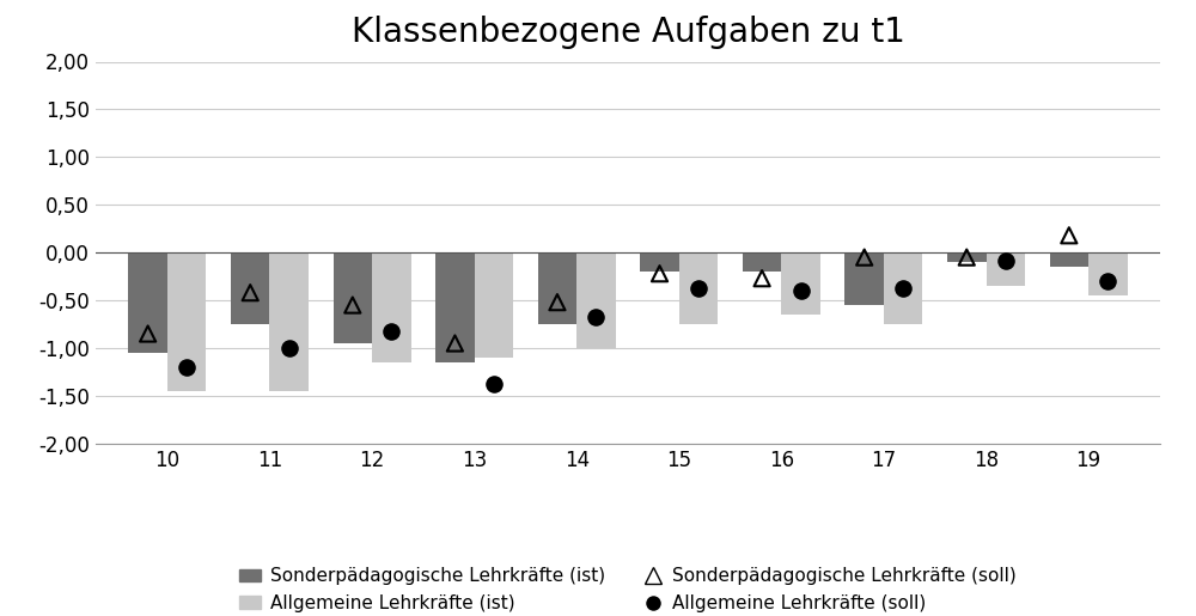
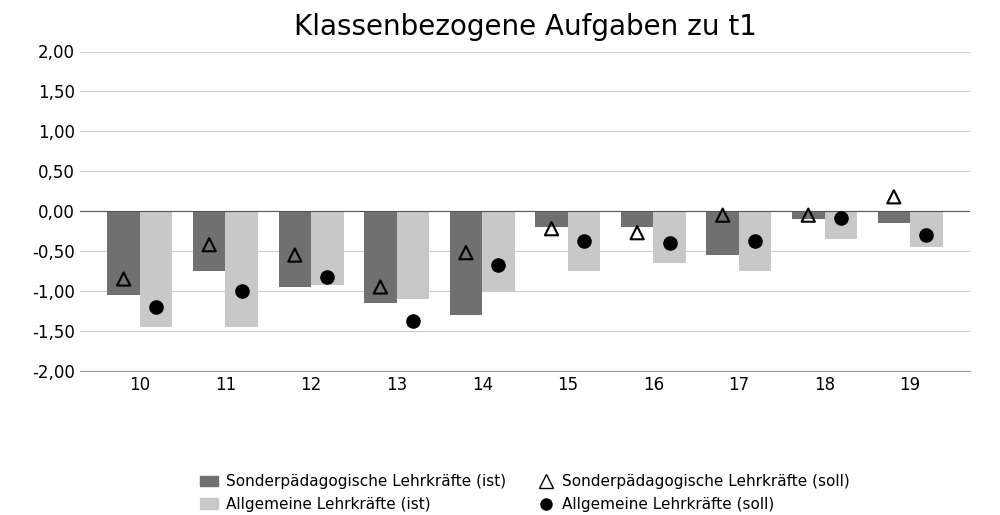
Allgemeine Lehrkräfte (ist)/12: -1,15 -> -0,92
Sonderpädagogische Lehrkräfte (ist)/14: -0,75 -> -1,30
